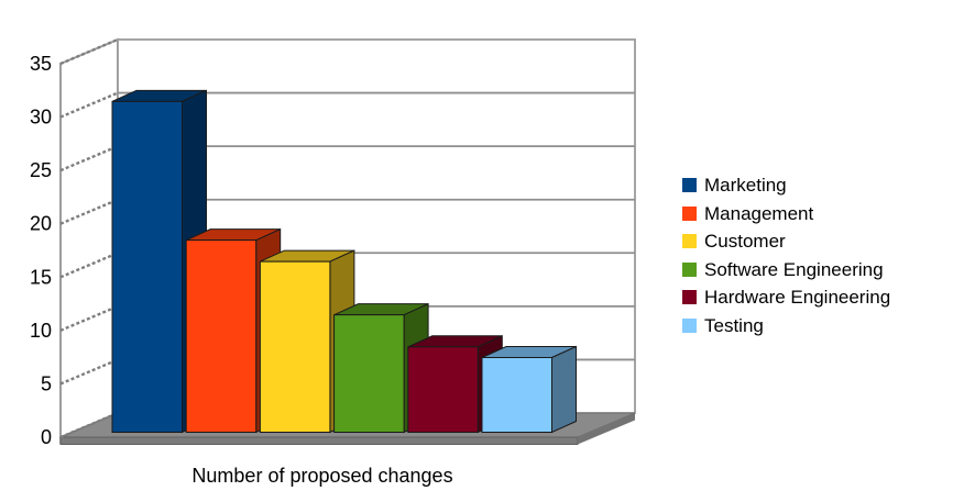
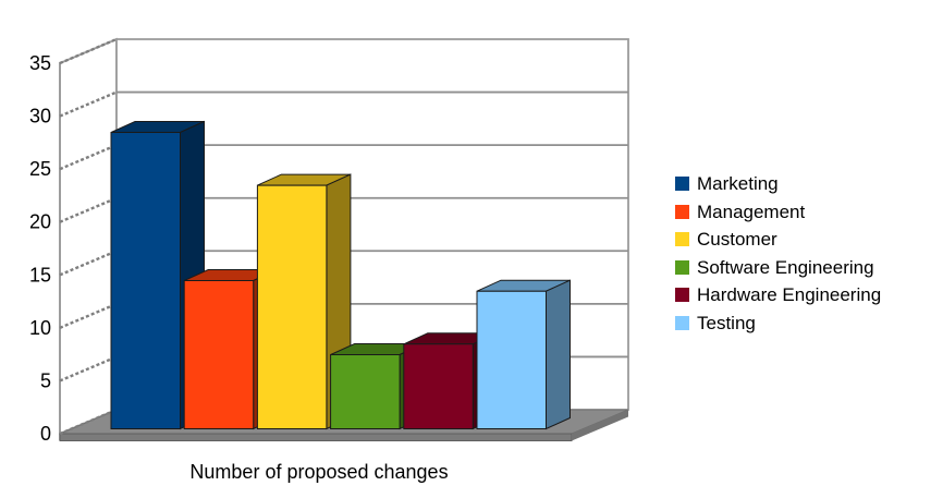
Marketing: 31 -> 28
Management: 18 -> 14
Customer: 16 -> 23
Software Engineering: 11 -> 7
Testing: 7 -> 13
